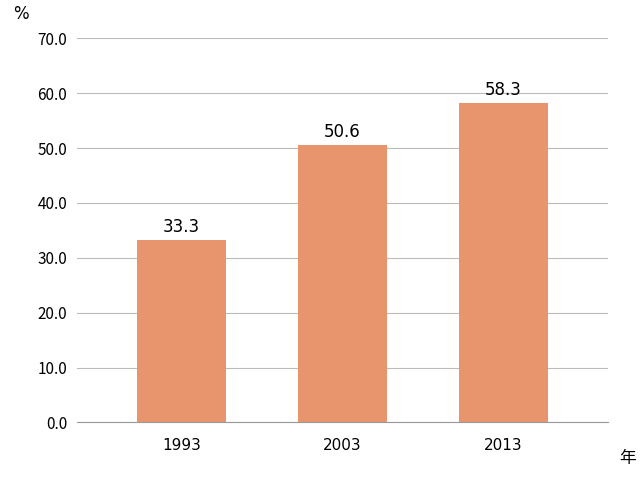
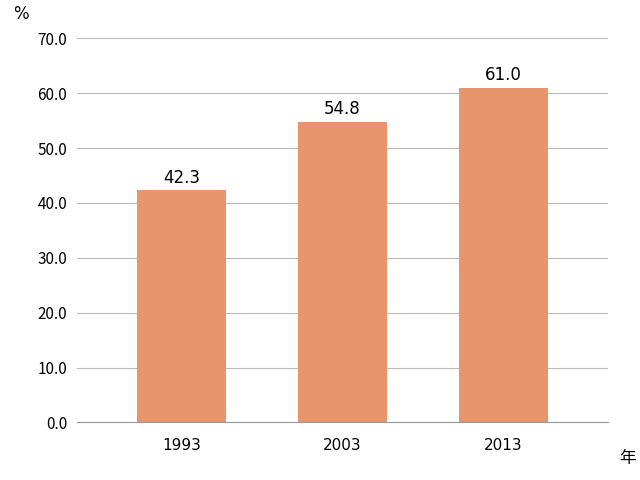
1993: 33.3 -> 42.3
2003: 50.6 -> 54.8
2013: 58.3 -> 61.0
